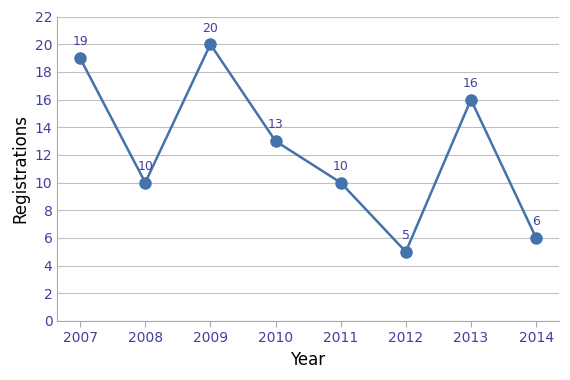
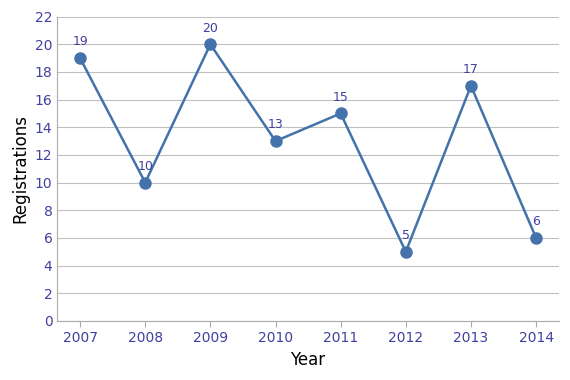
2011: 10 -> 15
2013: 16 -> 17
